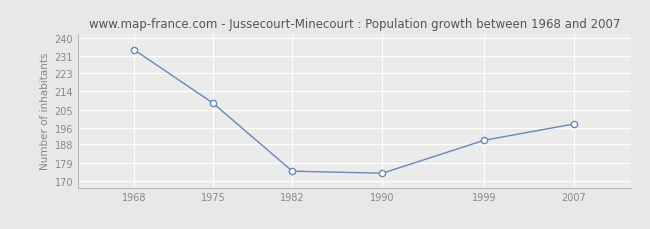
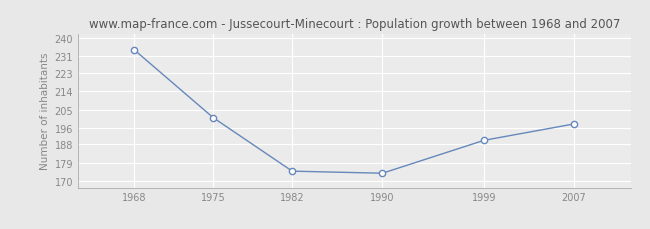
1975: 208 -> 201
